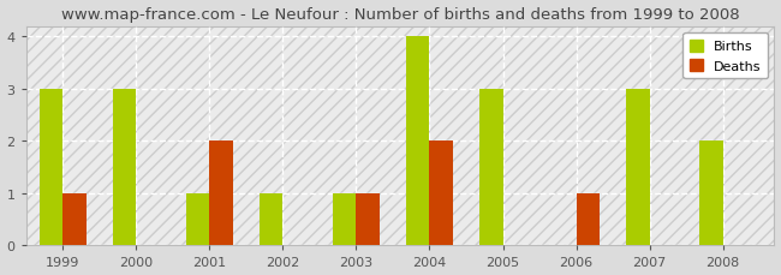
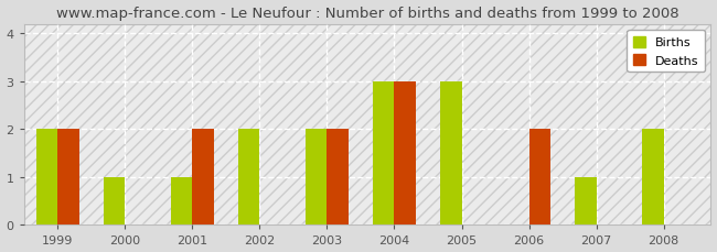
Births/1999: 3 -> 2
Deaths/1999: 1 -> 2
Births/2000: 3 -> 1
Births/2002: 1 -> 2
Births/2003: 1 -> 2
Deaths/2003: 1 -> 2
Births/2004: 4 -> 3
Deaths/2004: 2 -> 3
Deaths/2006: 1 -> 2
Births/2007: 3 -> 1
